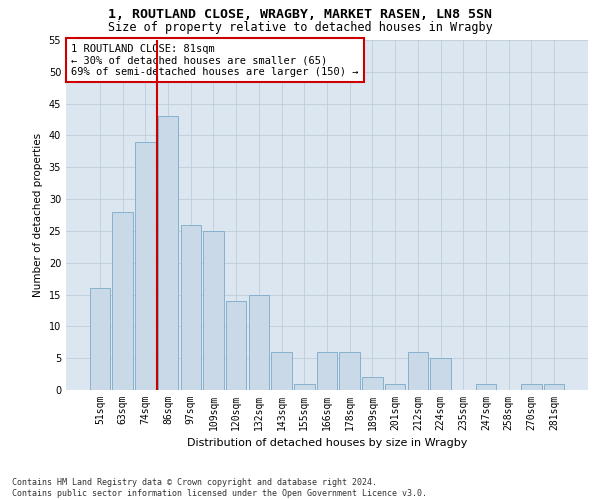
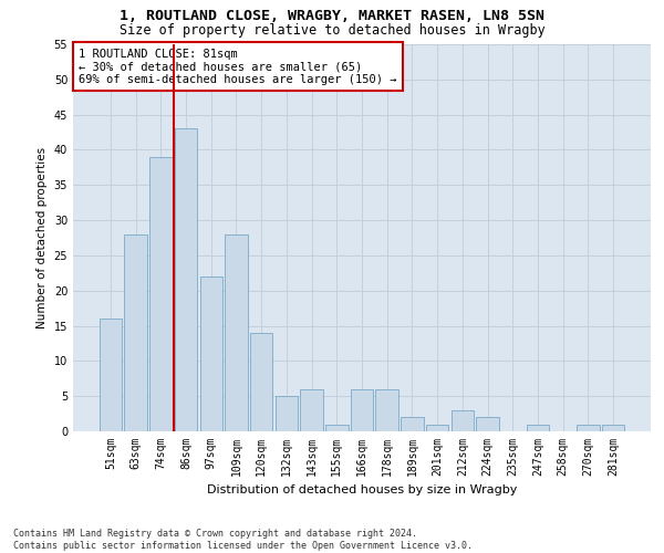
97sqm: 26 -> 22
109sqm: 25 -> 28
132sqm: 15 -> 5
212sqm: 6 -> 3
224sqm: 5 -> 2
